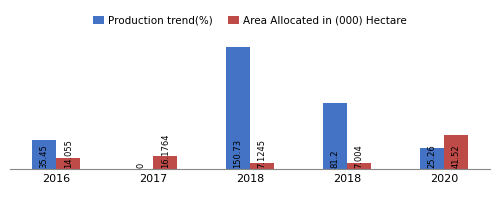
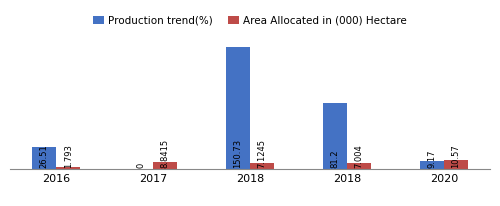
Production trend(%)/2016: 35.45 -> 26.51
Area Allocated in (000) Hectare/2016: 14.055 -> 1.793
Area Allocated in (000) Hectare/2017: 16.1764 -> 8.8415
Production trend(%)/2020: 25.26 -> 9.17
Area Allocated in (000) Hectare/2020: 41.52 -> 10.57
